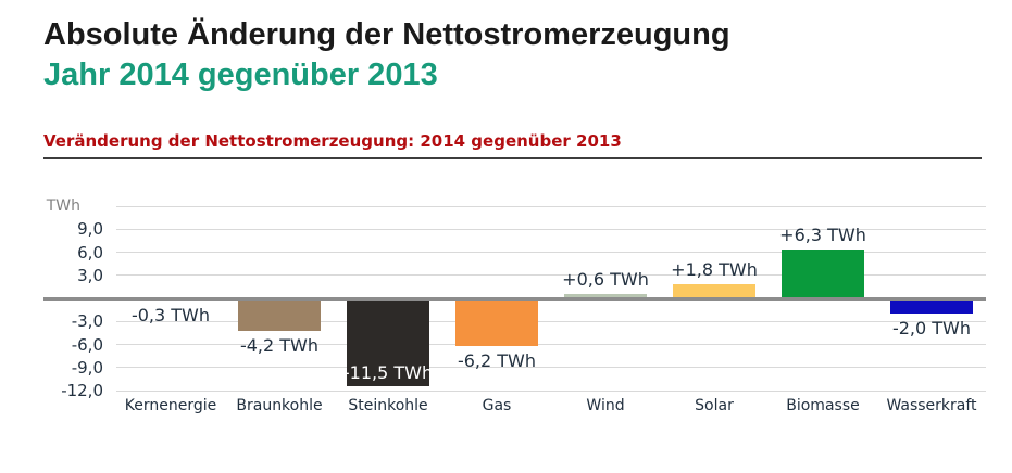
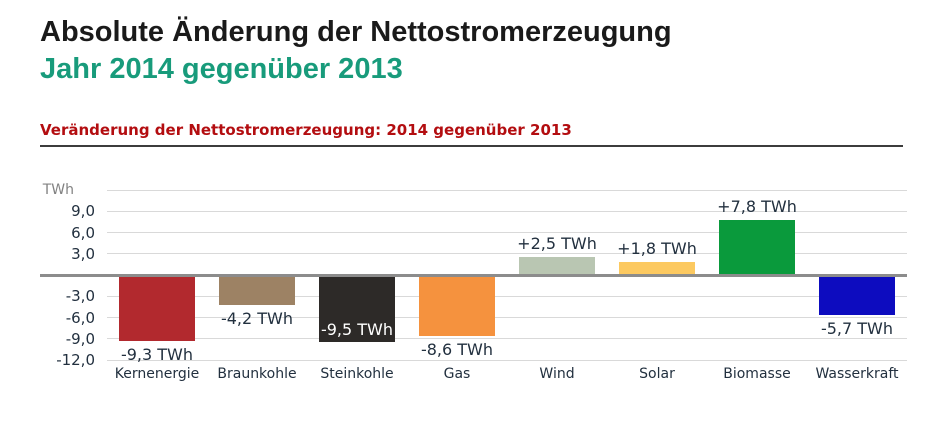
Kernenergie: -0,3 -> -9,3
Steinkohle: -11,5 -> -9,5
Gas: -6,2 -> -8,6
Wind: +0,6 -> +2,5
Biomasse: +6,3 -> +7,8
Wasserkraft: -2,0 -> -5,7
